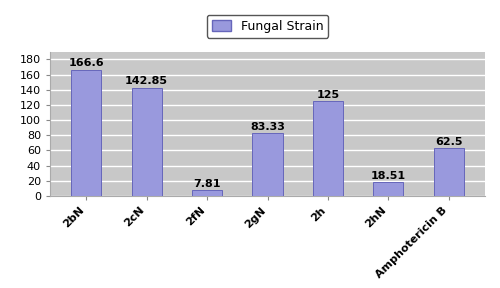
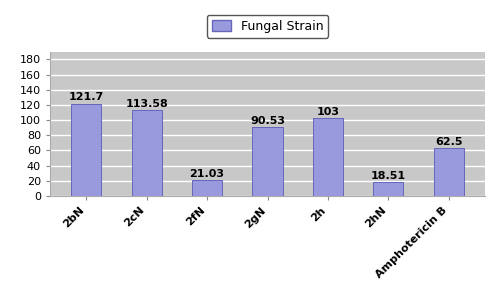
2bN: 166.6 -> 121.7
2cN: 142.85 -> 113.58
2fN: 7.81 -> 21.03
2gN: 83.33 -> 90.53
2h: 125 -> 103
